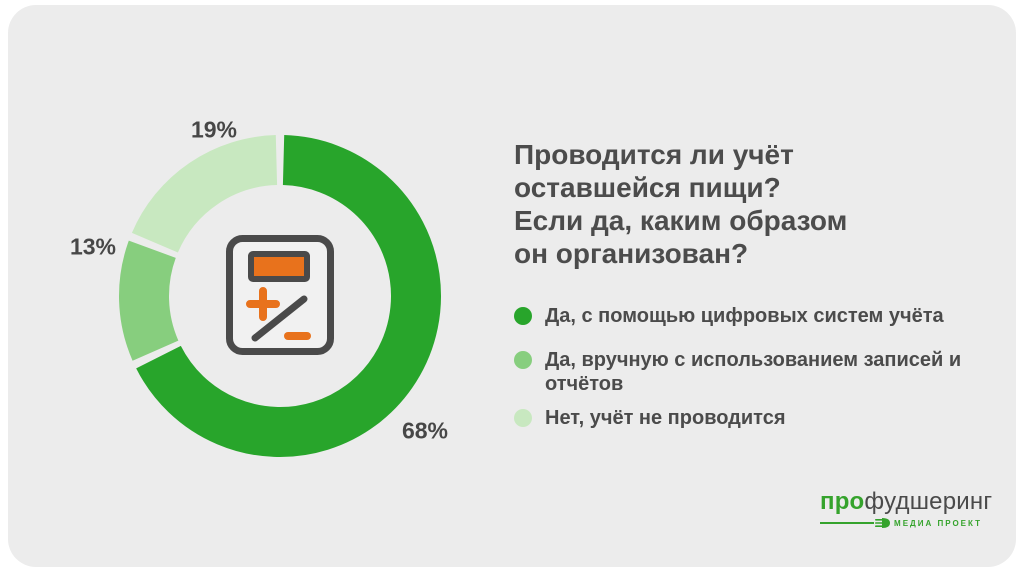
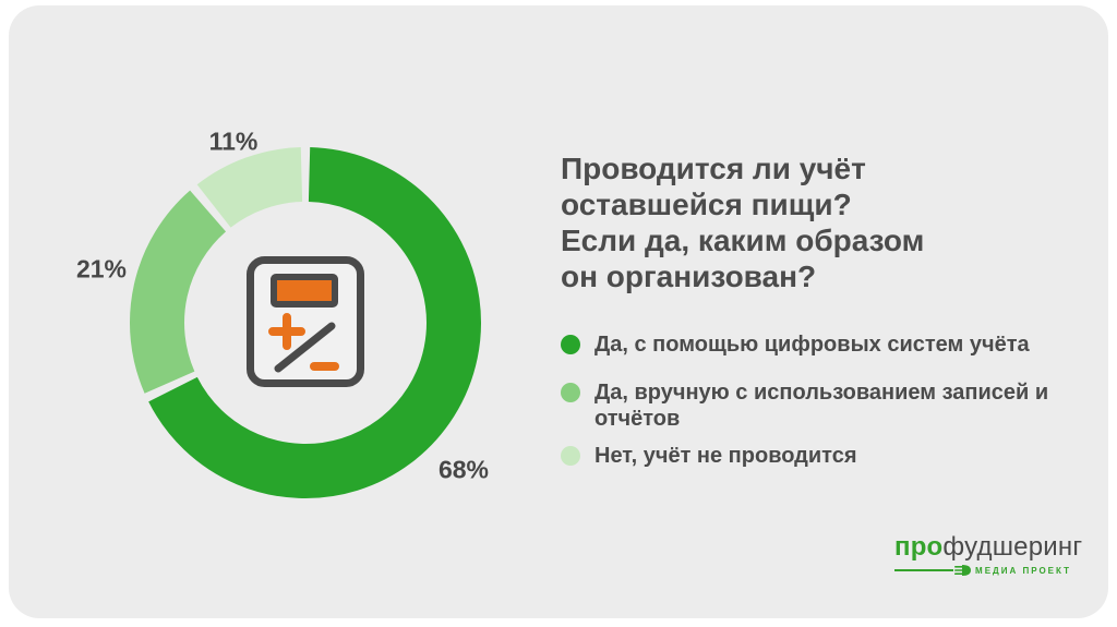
Да, вручную с использованием записей и отчётов: 13% -> 21%
Нет, учёт не проводится: 19% -> 11%
